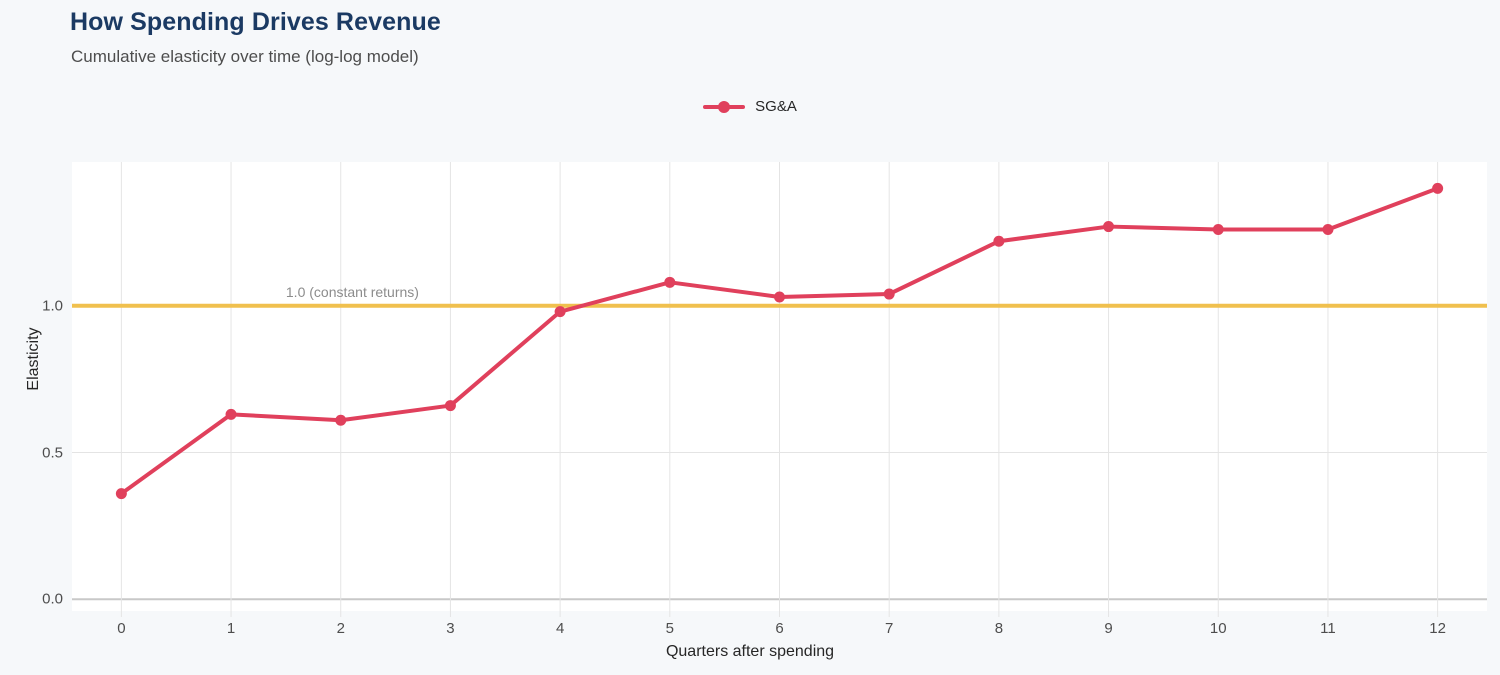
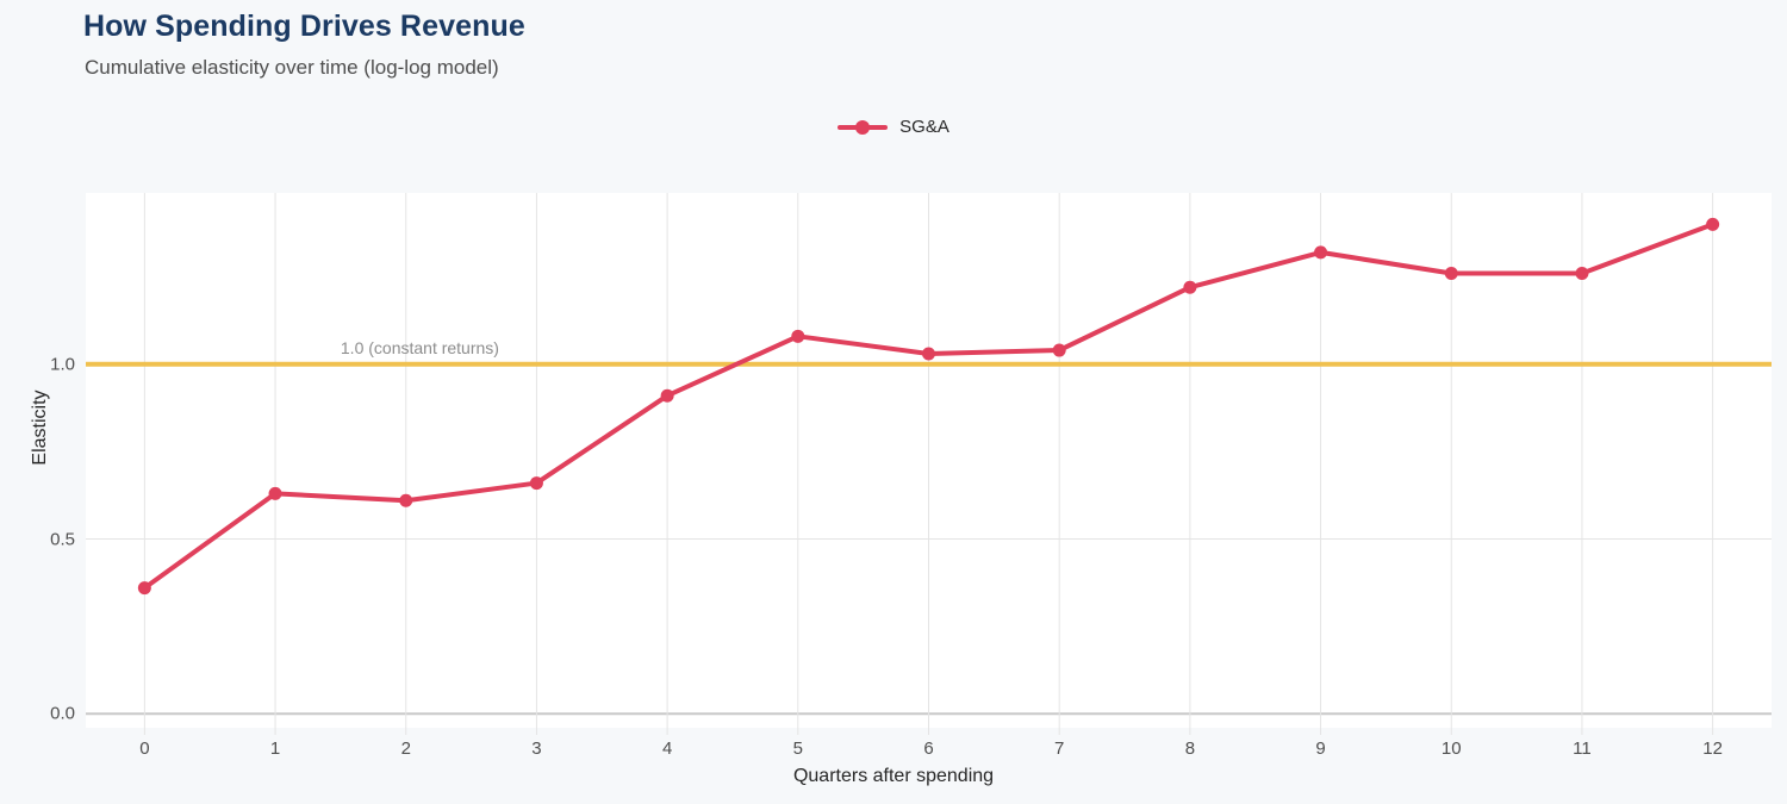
4: 0.98 -> 0.91
9: 1.27 -> 1.32
